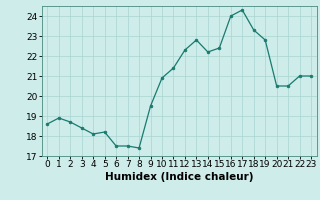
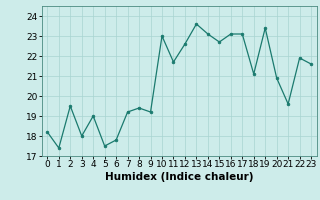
0: 18.6 -> 18.2
1: 18.9 -> 17.4
2: 18.7 -> 19.5
3: 18.4 -> 18.0
4: 18.1 -> 19.0
5: 18.2 -> 17.5
6: 17.5 -> 17.8
7: 17.5 -> 19.2
8: 17.4 -> 19.4
9: 19.5 -> 19.2
10: 20.9 -> 23.0
11: 21.4 -> 21.7
12: 22.3 -> 22.6
13: 22.8 -> 23.6
14: 22.2 -> 23.1
15: 22.4 -> 22.7
16: 24.0 -> 23.1
17: 24.3 -> 23.1
18: 23.3 -> 21.1
19: 22.8 -> 23.4
20: 20.5 -> 20.9
21: 20.5 -> 19.6
22: 21.0 -> 21.9
23: 21.0 -> 21.6
